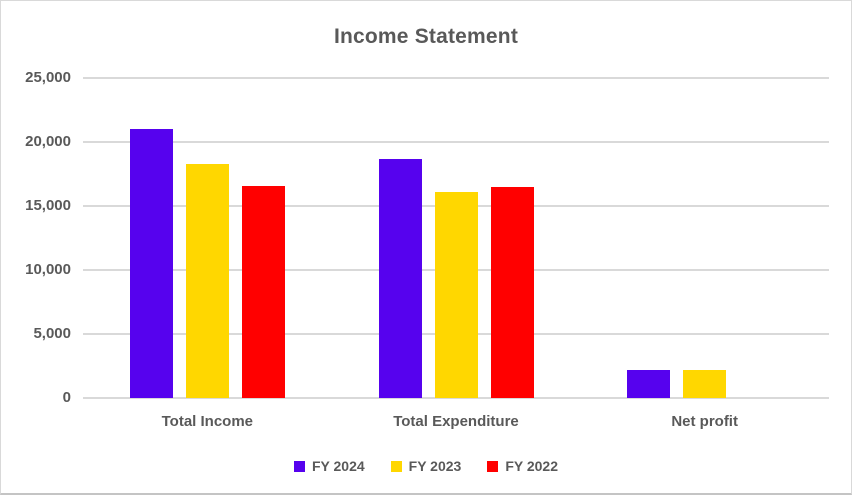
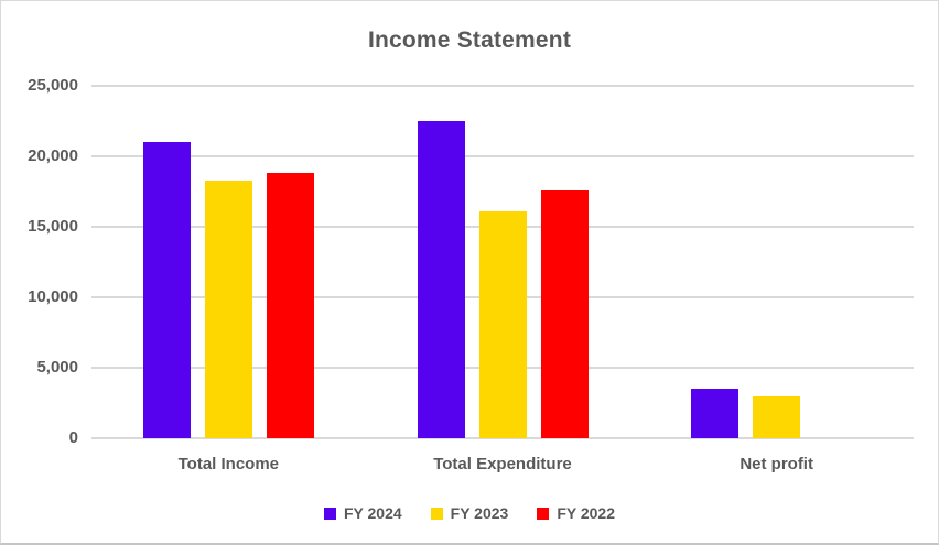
FY 2022/Total Income: 16600 -> 18800
FY 2024/Total Expenditure: 18700 -> 22500
FY 2022/Total Expenditure: 16400 -> 17600
FY 2024/Net profit: 2200 -> 3500
FY 2023/Net profit: 2200 -> 3000
